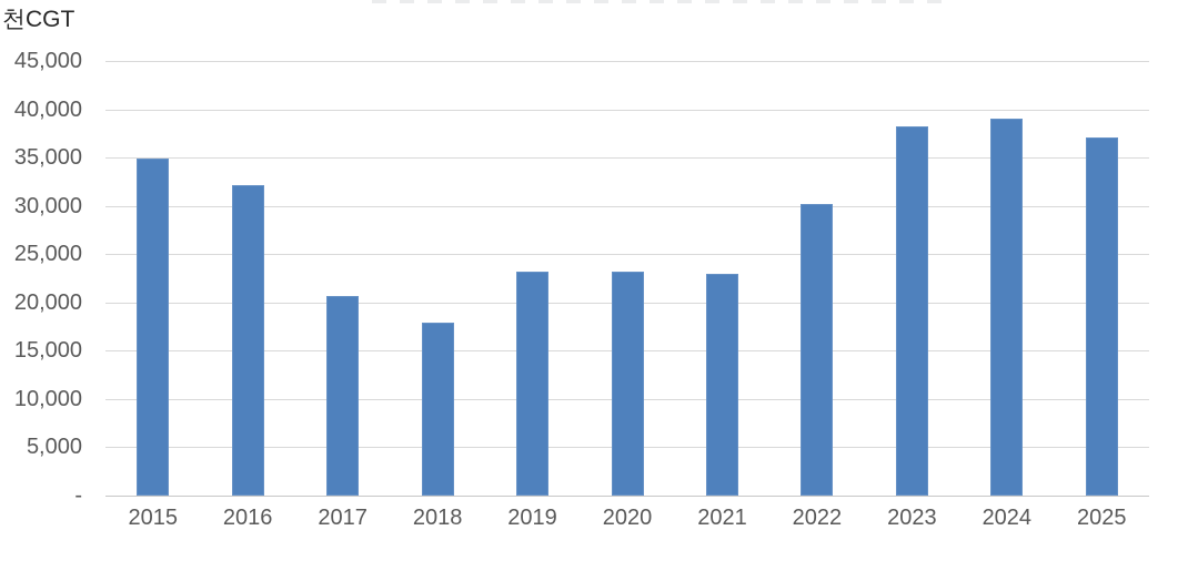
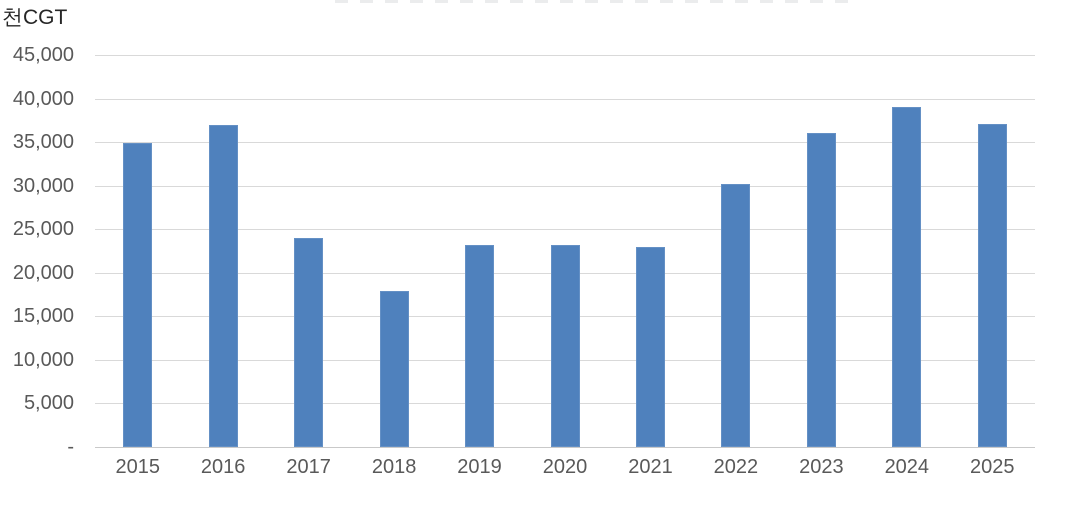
2016: 32000 -> 37000
2017: 21000 -> 24000
2023: 38000 -> 36000
